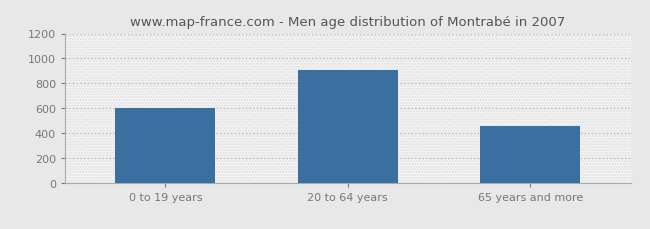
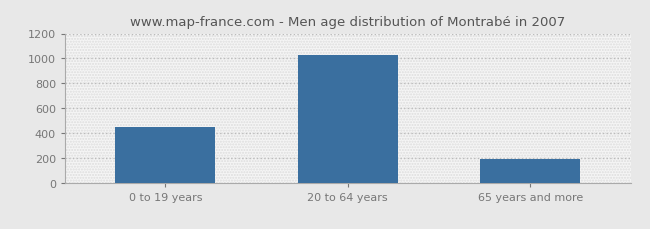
0 to 19 years: 600 -> 450
20 to 64 years: 910 -> 1020
65 years and more: 460 -> 190
